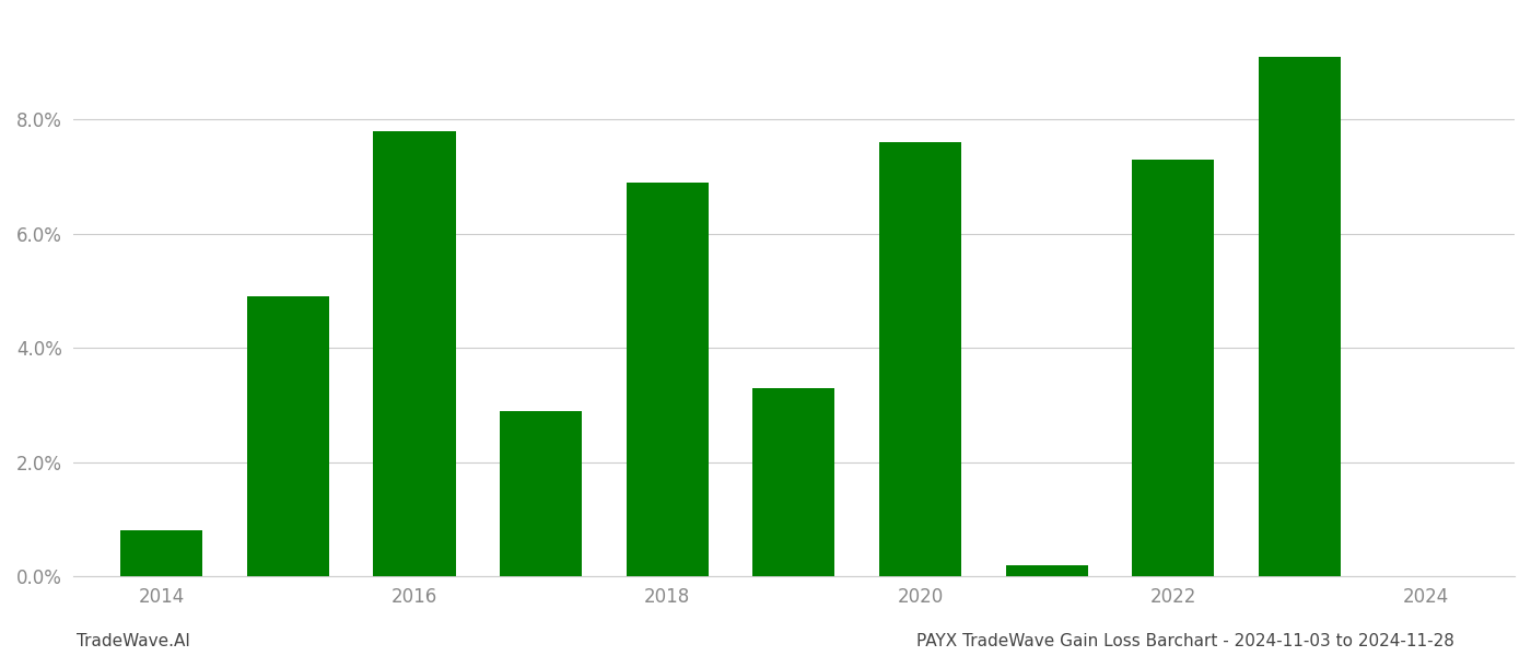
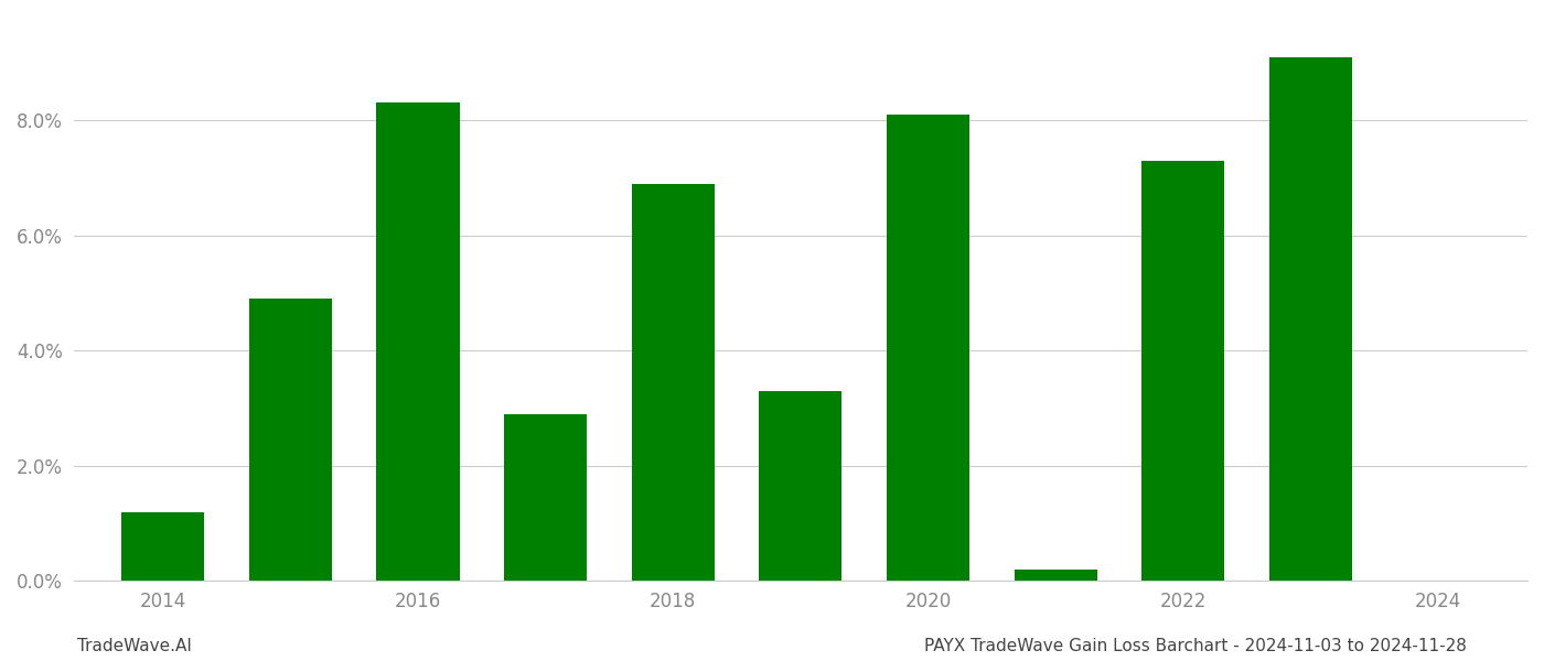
2014: 0.8% -> 1.2%
2016: 7.8% -> 8.3%
2020: 7.6% -> 8.1%
